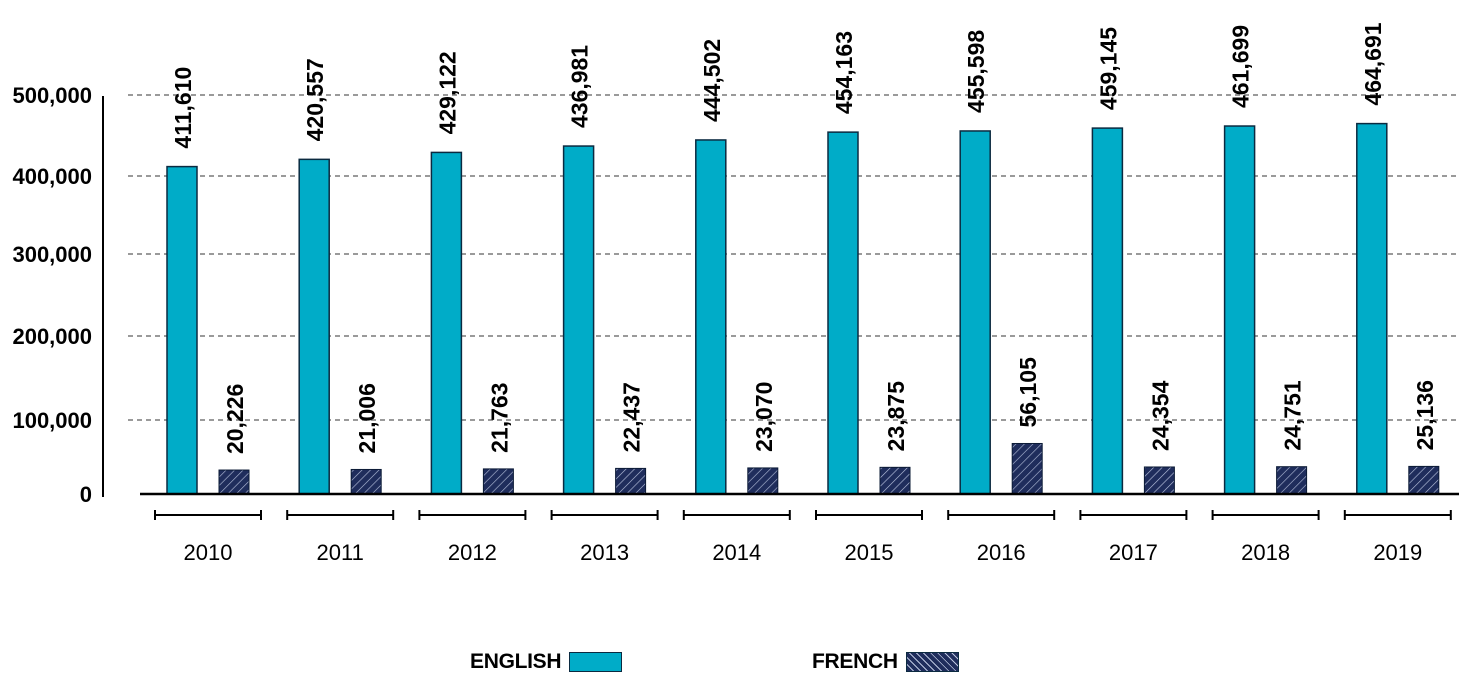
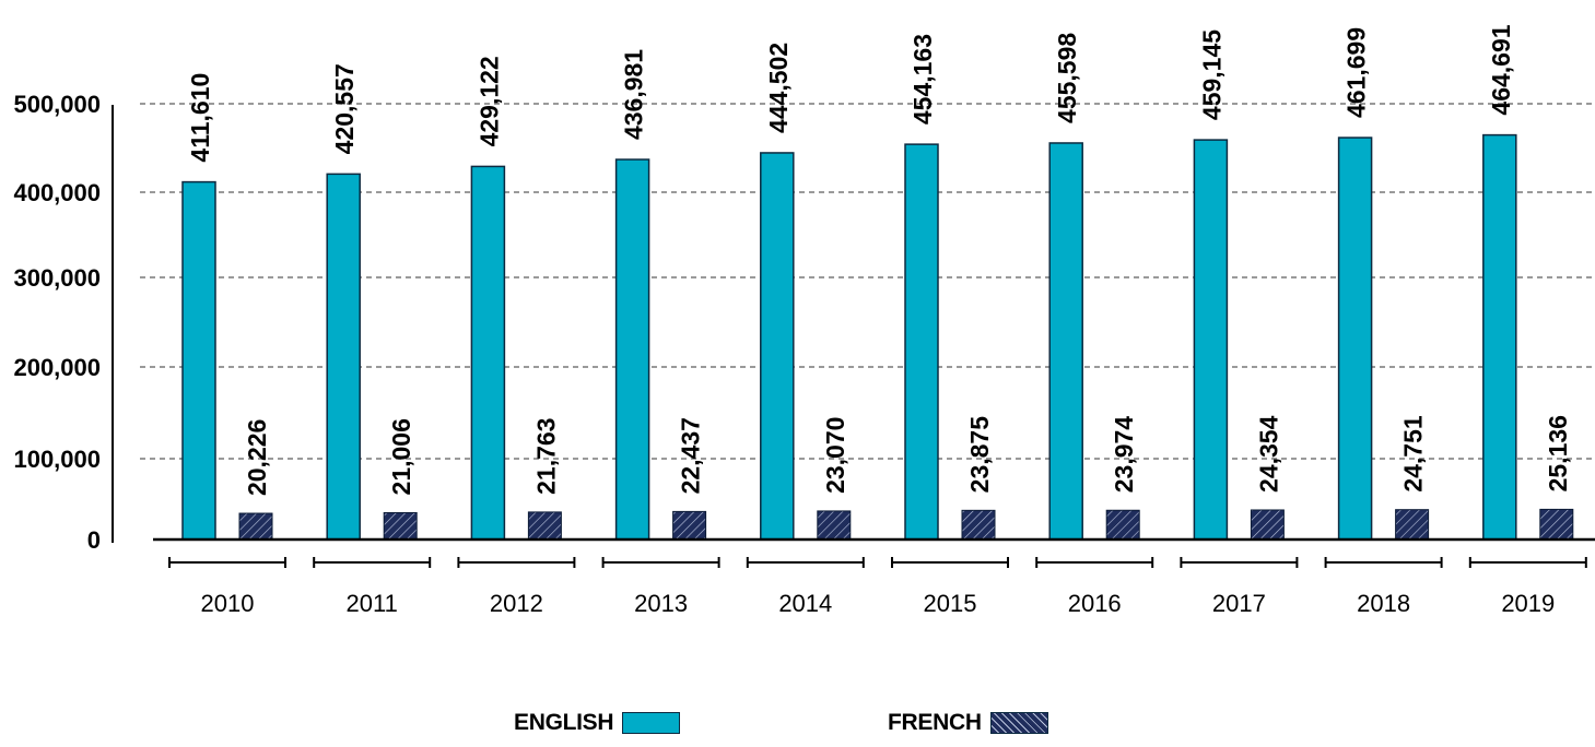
FRENCH/2016: 56,105 -> 23,974
